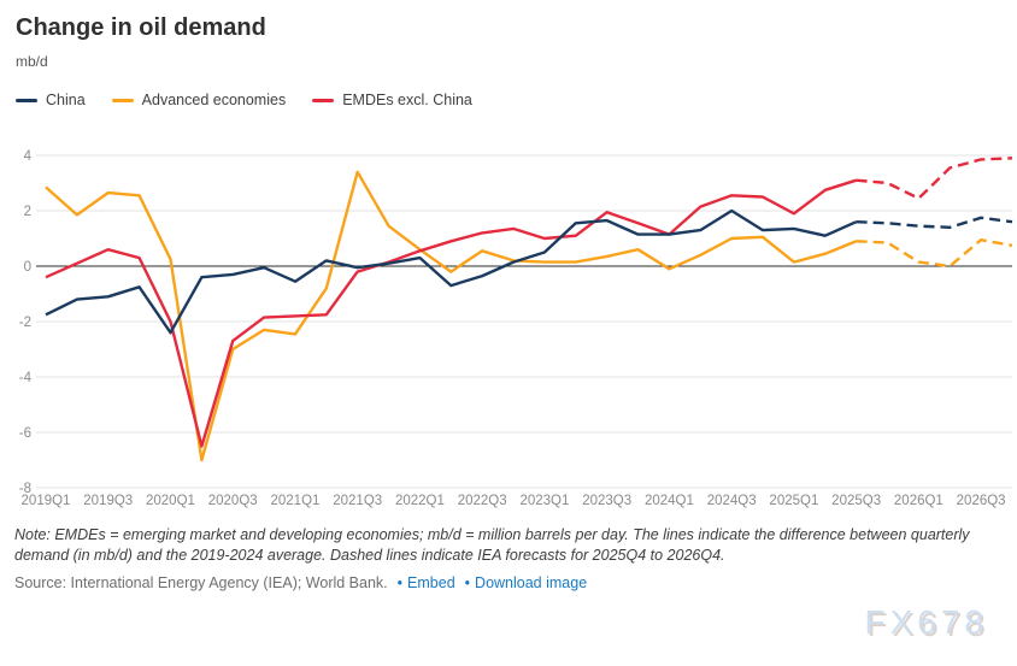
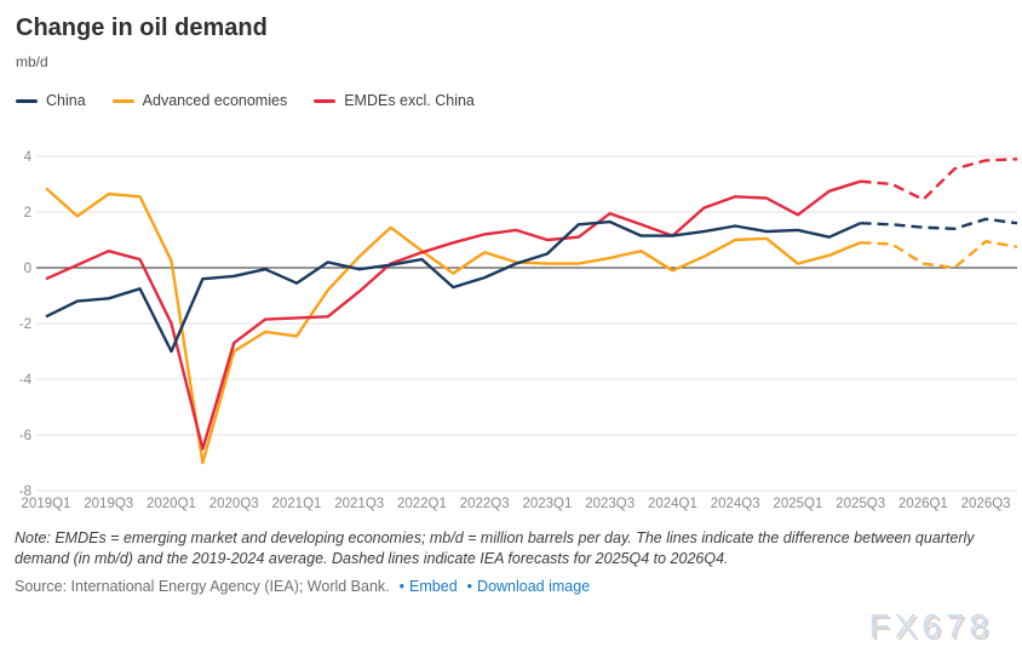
China/2020Q1: -2.4 -> -3.0
Advanced economies/2021Q3: 3.4 -> 0.4
EMDEs excl. China/2021Q3: -0.2 -> -0.8
China/2024Q3: 2.0 -> 1.5
